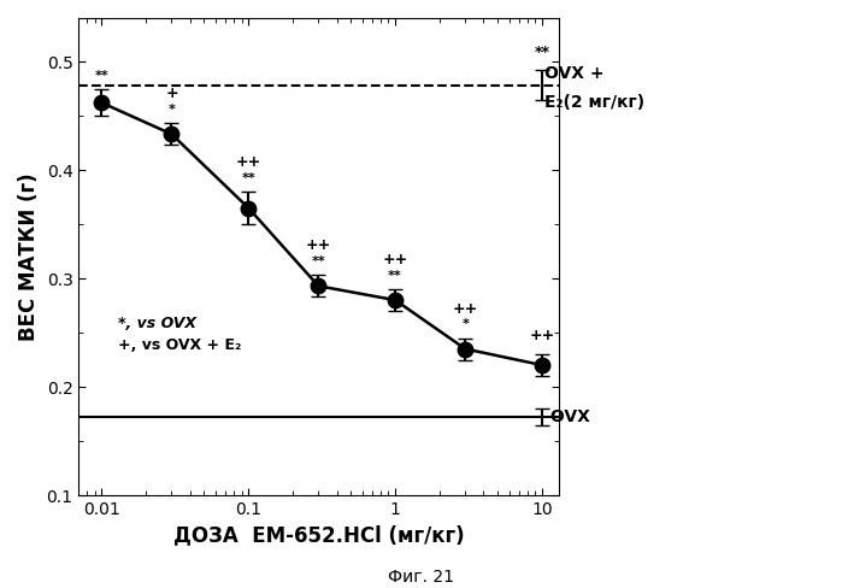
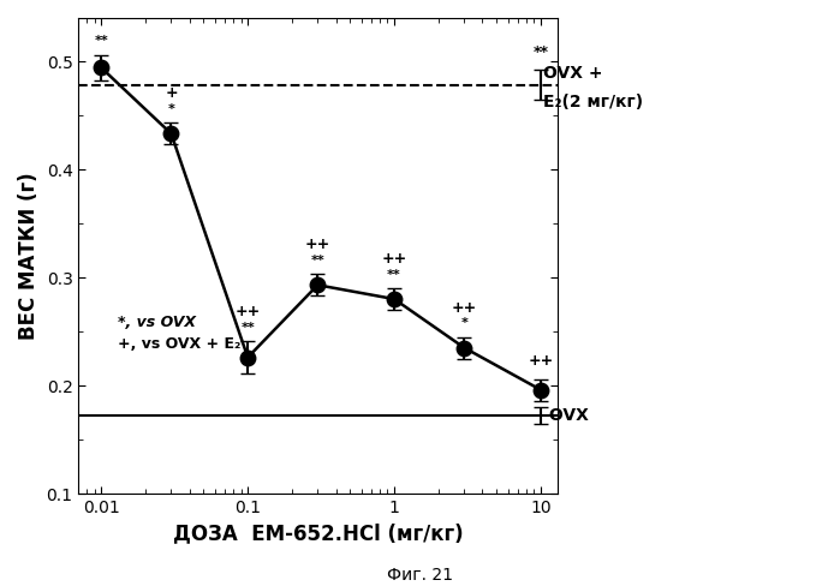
0.01: 0.462 -> 0.494
0.1: 0.365 -> 0.226
10: 0.220 -> 0.196
